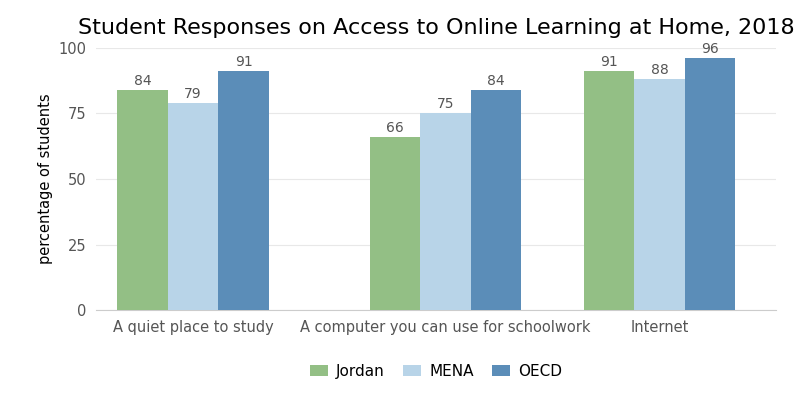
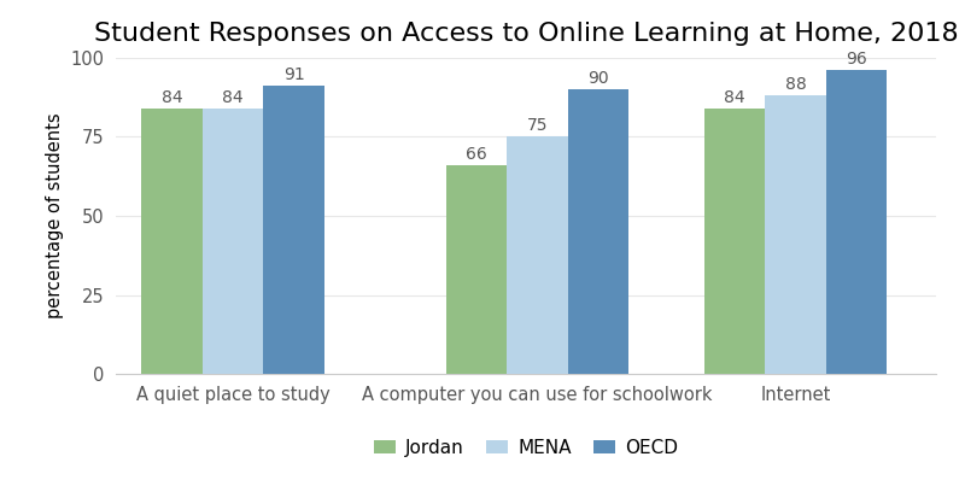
MENA/A quiet place to study: 79 -> 84
OECD/A computer you can use for schoolwork: 84 -> 90
Jordan/Internet: 91 -> 84
